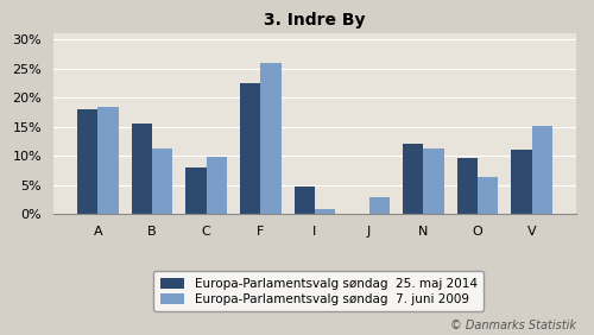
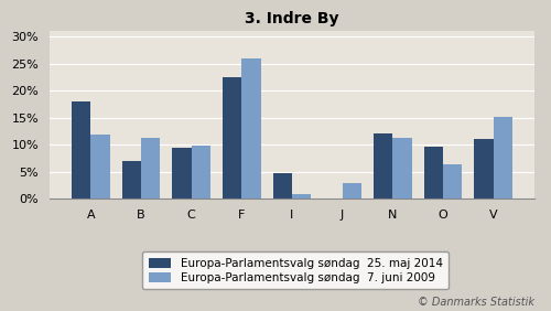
Europa-Parlamentsvalg søndag 7. juni 2009/A: 18.5% -> 12.0%
Europa-Parlamentsvalg søndag 25. maj 2014/B: 15.5% -> 7.0%
Europa-Parlamentsvalg søndag 25. maj 2014/C: 8.0% -> 9.5%
